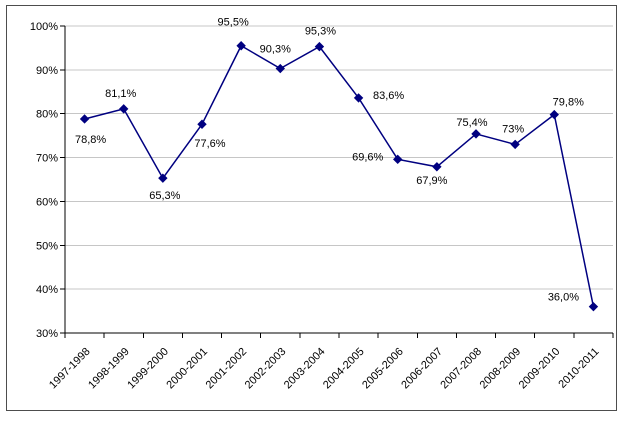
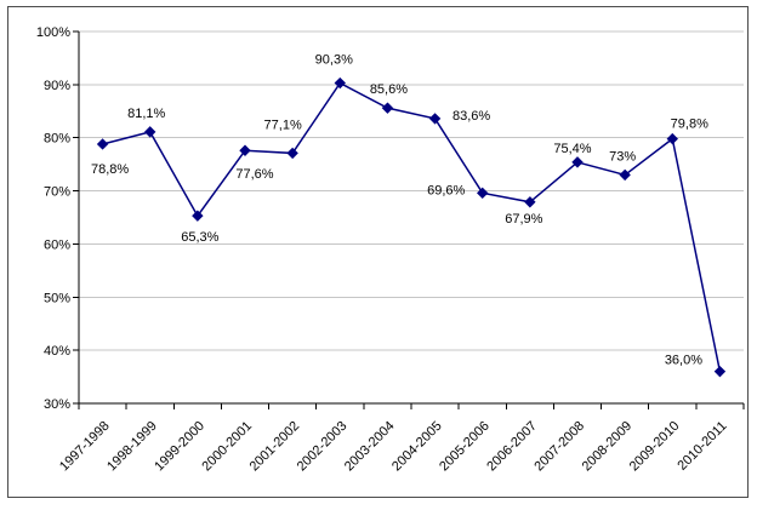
2001-2002: 95,5% -> 77,1%
2003-2004: 95,3% -> 85,6%
